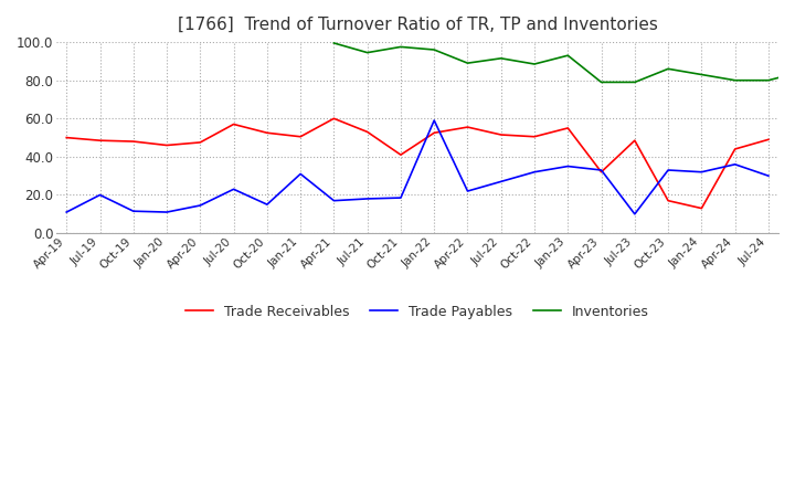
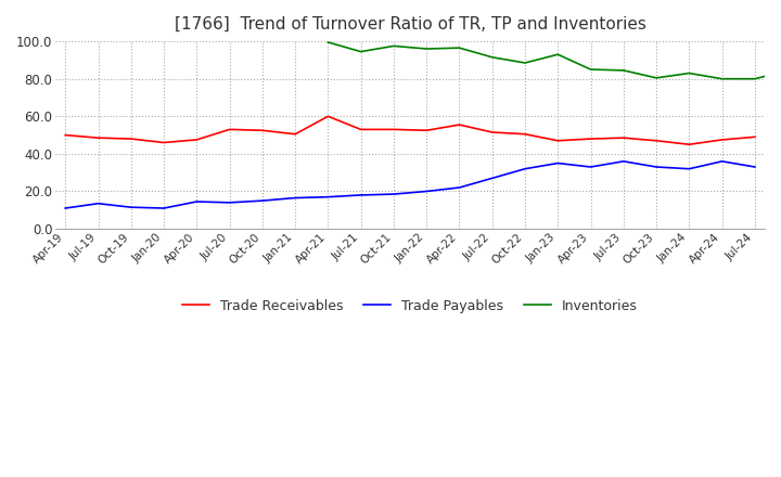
Trade Payables/Jul-19: 20 -> 14
Trade Receivables/Jul-20: 57 -> 53
Trade Payables/Jul-20: 23 -> 14
Trade Payables/Jan-21: 31 -> 16
Trade Receivables/Oct-21: 41 -> 53
Trade Payables/Jan-22: 59 -> 20
Inventories/Apr-22: 89 -> 96
Trade Receivables/Jan-23: 55 -> 47
Trade Receivables/Apr-23: 32 -> 48
Inventories/Apr-23: 79 -> 85
Trade Payables/Jul-23: 10 -> 36
Inventories/Jul-23: 79 -> 84
Trade Receivables/Oct-23: 17 -> 47
Inventories/Oct-23: 86 -> 80
Trade Receivables/Jan-24: 13 -> 45
Trade Receivables/Apr-24: 44 -> 48
Trade Payables/Jul-24: 30 -> 33
